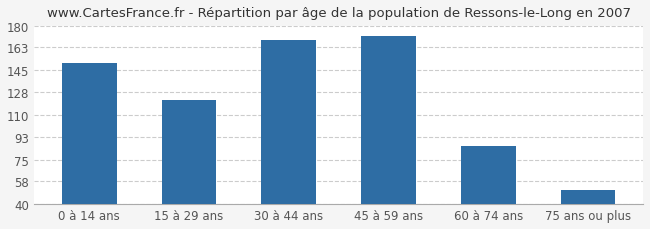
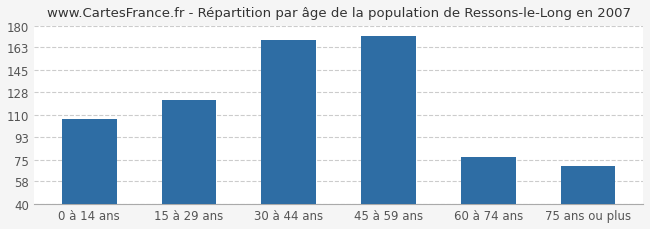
0 à 14 ans: 151 -> 107
60 à 74 ans: 86 -> 77
75 ans ou plus: 51 -> 70
